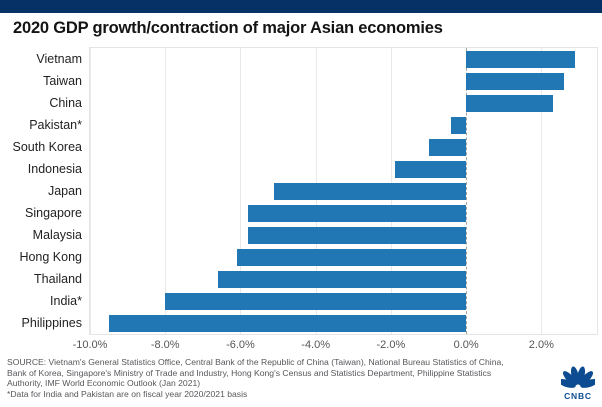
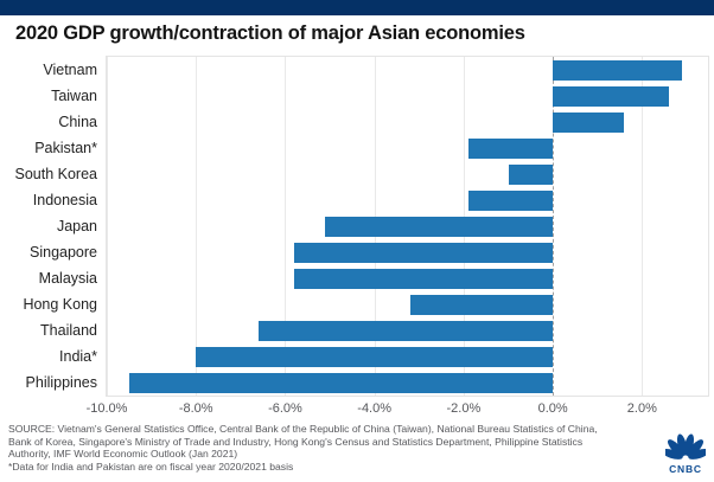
China: 2.3% -> 1.6%
Pakistan*: -0.4% -> -1.9%
Hong Kong: -6.1% -> -3.2%
